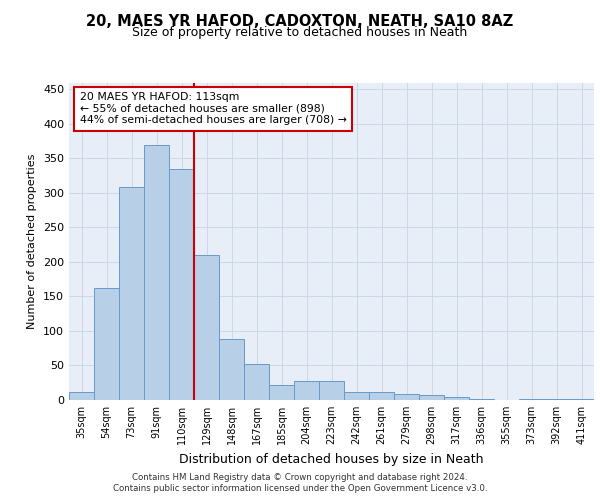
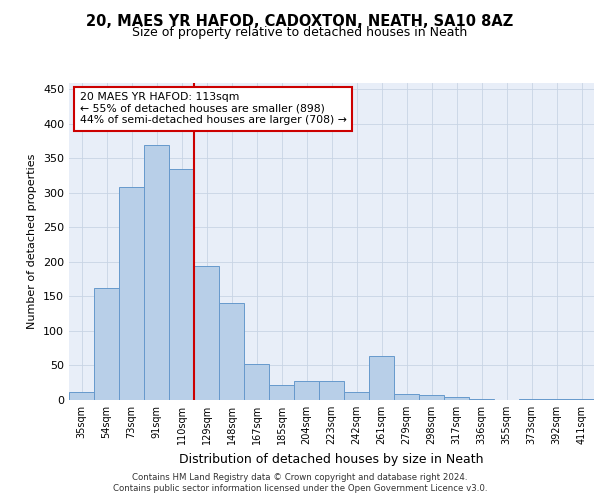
129sqm: 210 -> 194
148sqm: 88 -> 140
261sqm: 11 -> 64
